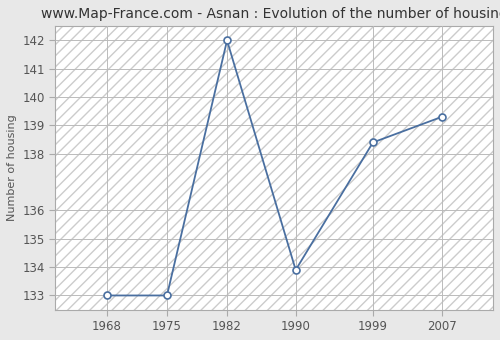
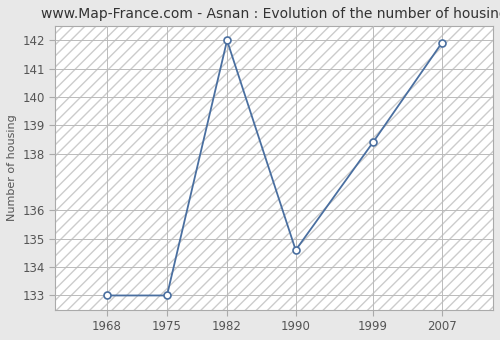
1990: 133.9 -> 134.6
2007: 139.3 -> 141.9
